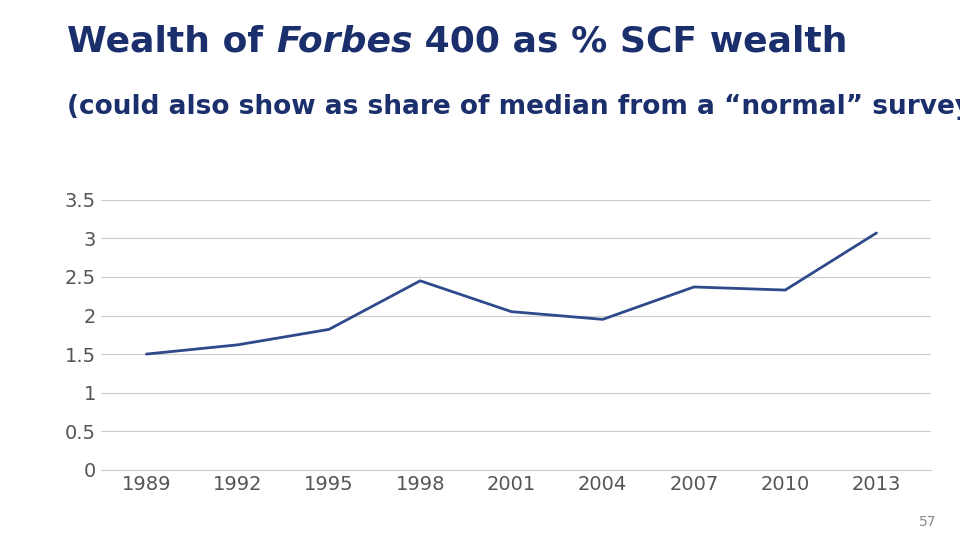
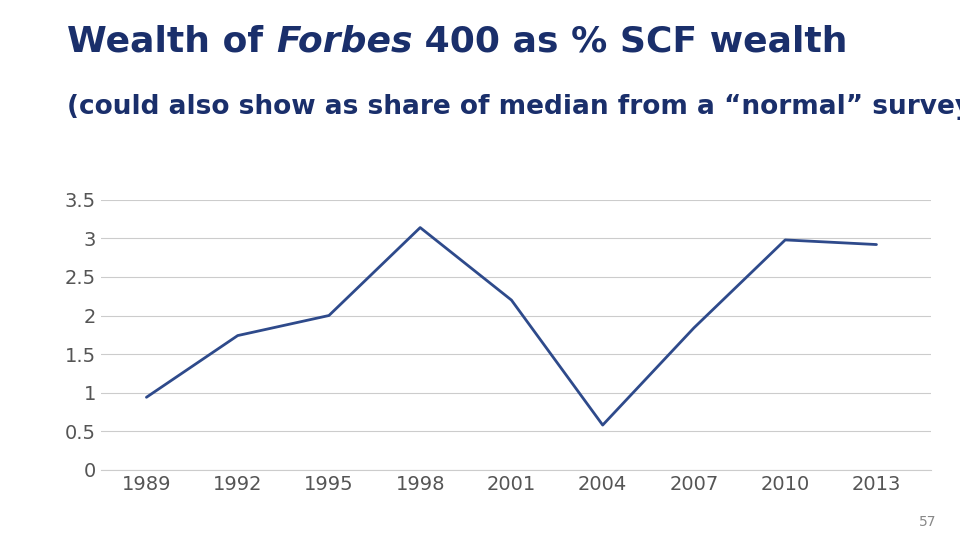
1989: 1.50 -> 0.94
1992: 1.62 -> 1.74
1995: 1.82 -> 2.00
1998: 2.45 -> 3.14
2001: 2.05 -> 2.20
2004: 1.95 -> 0.58
2007: 2.37 -> 1.84
2010: 2.33 -> 2.98
2013: 3.07 -> 2.92
